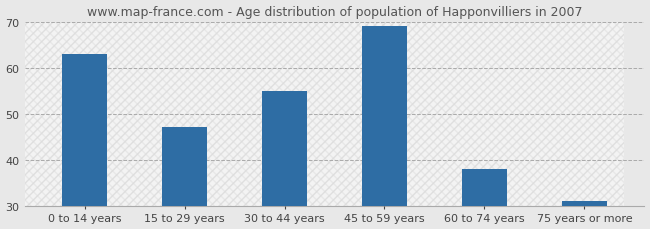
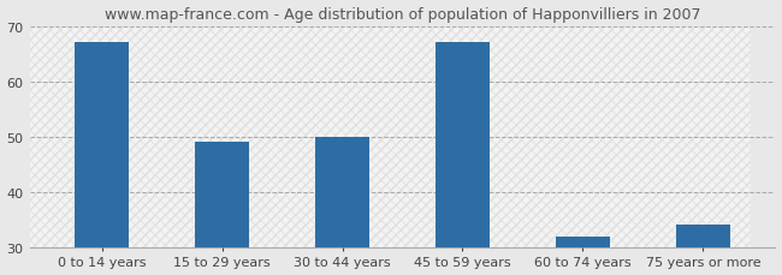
0 to 14 years: 63 -> 67
15 to 29 years: 47 -> 49
30 to 44 years: 55 -> 50
45 to 59 years: 69 -> 67
60 to 74 years: 38 -> 32
75 years or more: 31 -> 34
